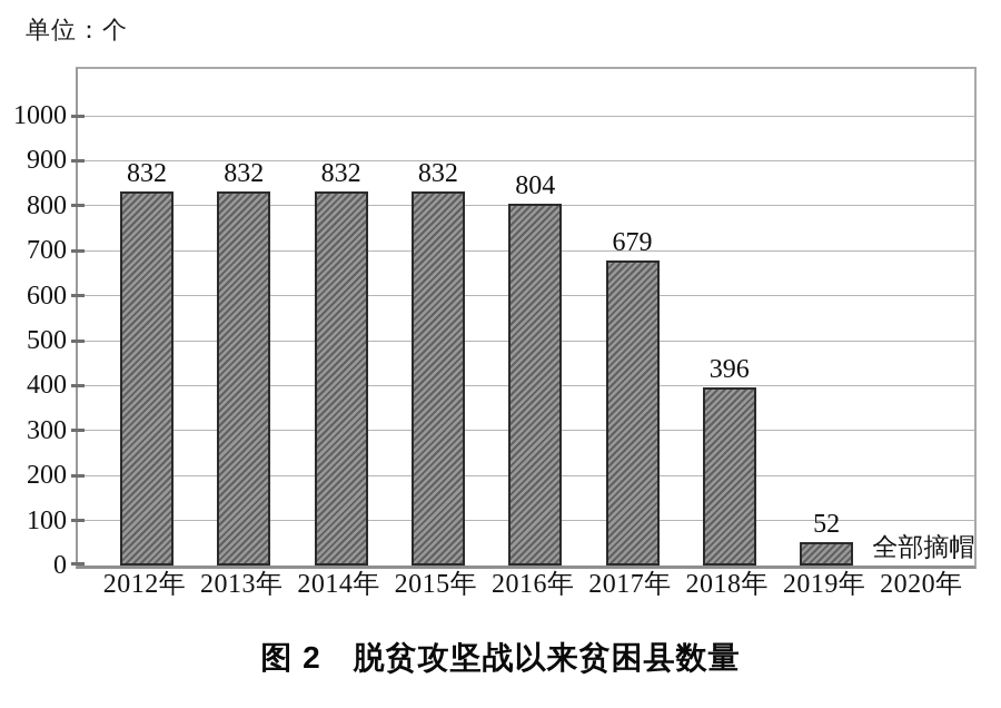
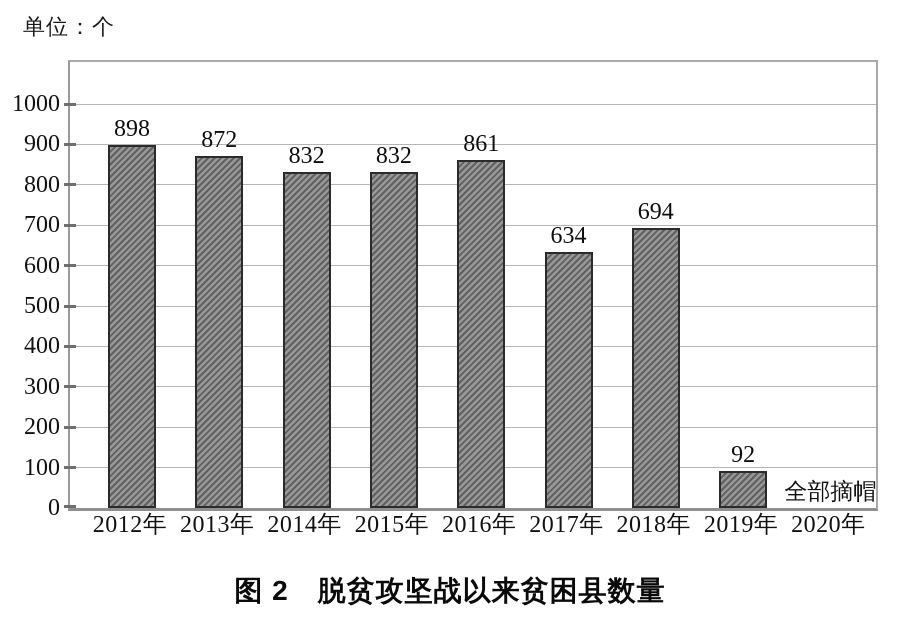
2012年: 832 -> 898
2013年: 832 -> 872
2016年: 804 -> 861
2017年: 679 -> 634
2018年: 396 -> 694
2019年: 52 -> 92
